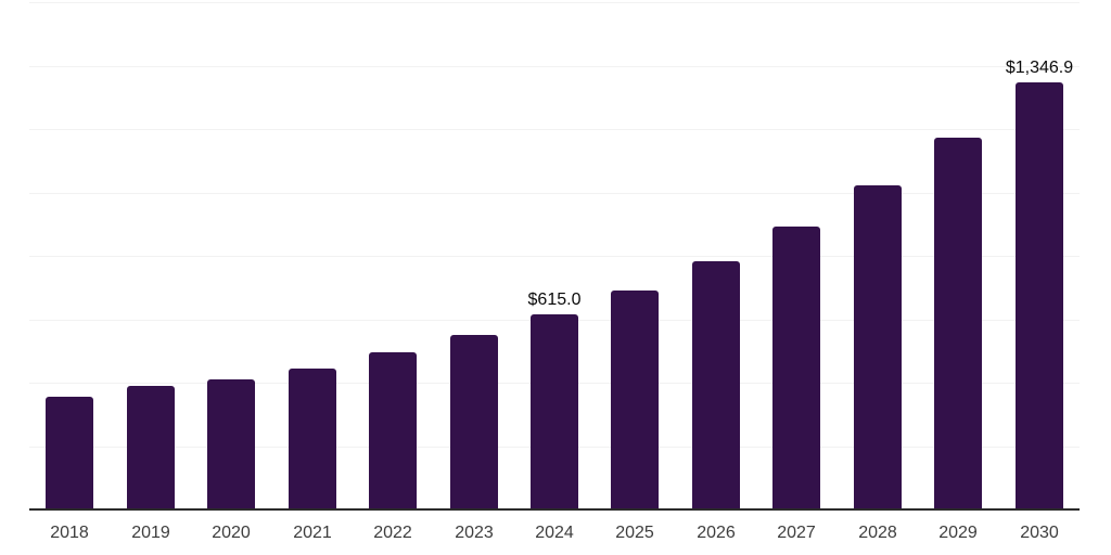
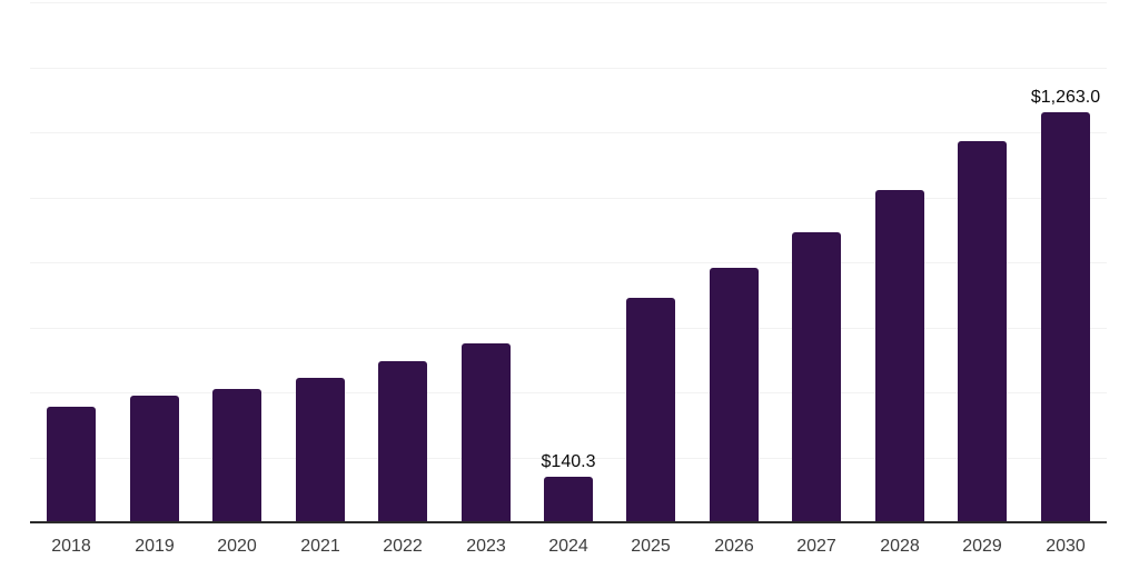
2024: $615.0 -> $140.3
2030: $1,346.9 -> $1,263.0
